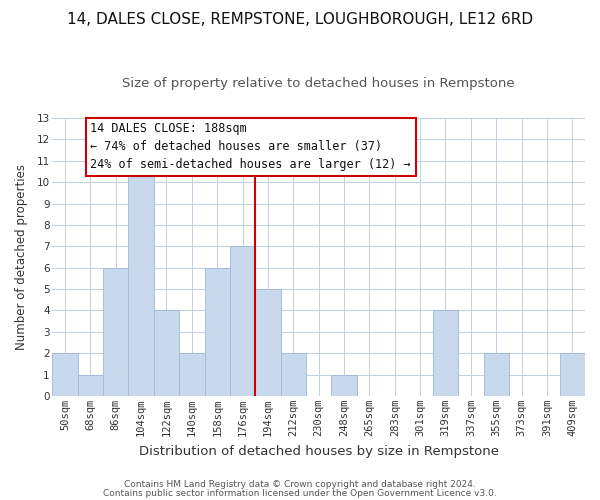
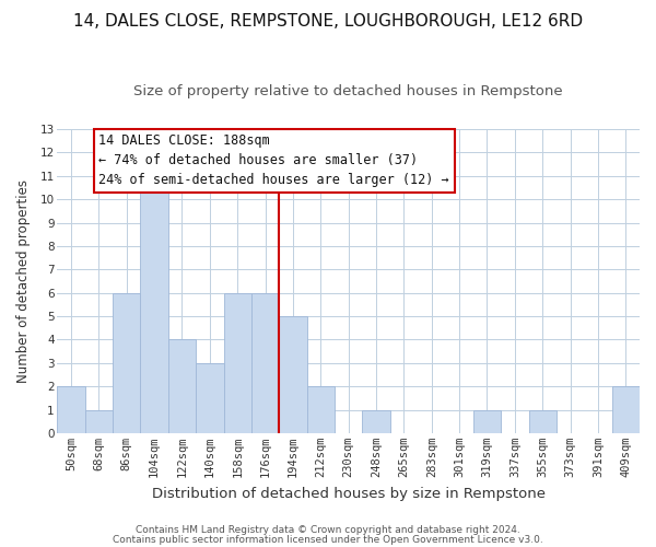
140sqm: 2 -> 3
176sqm: 7 -> 6
319sqm: 4 -> 1
355sqm: 2 -> 1
